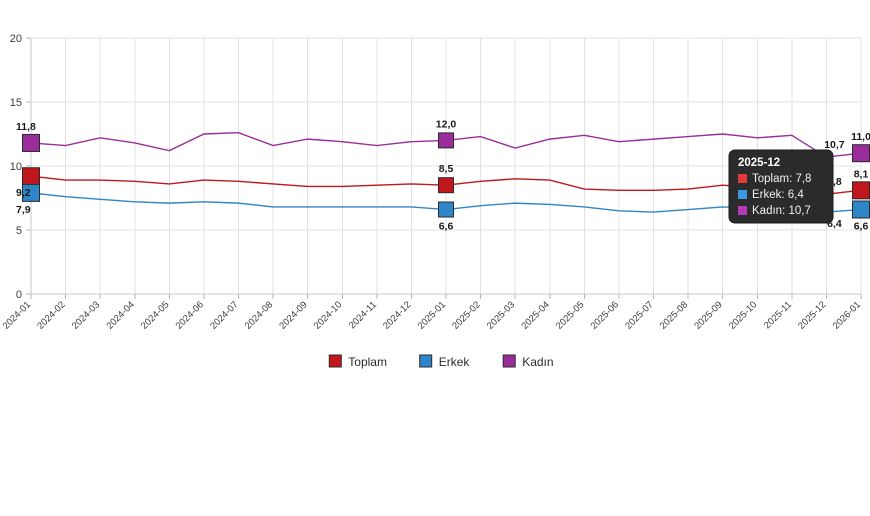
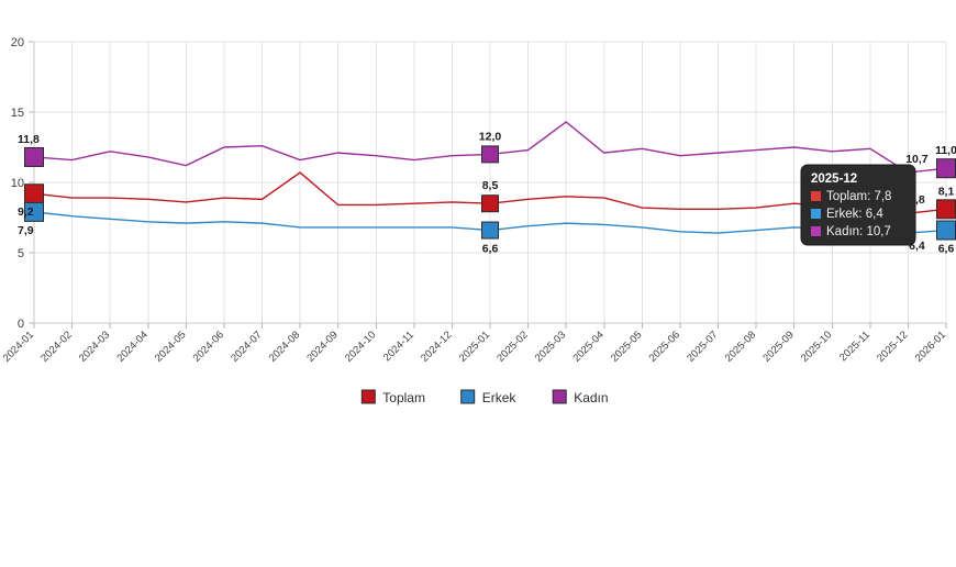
Toplam/2024-08: 8.6 -> 10.7
Kadın/2025-03: 11.4 -> 14.3
